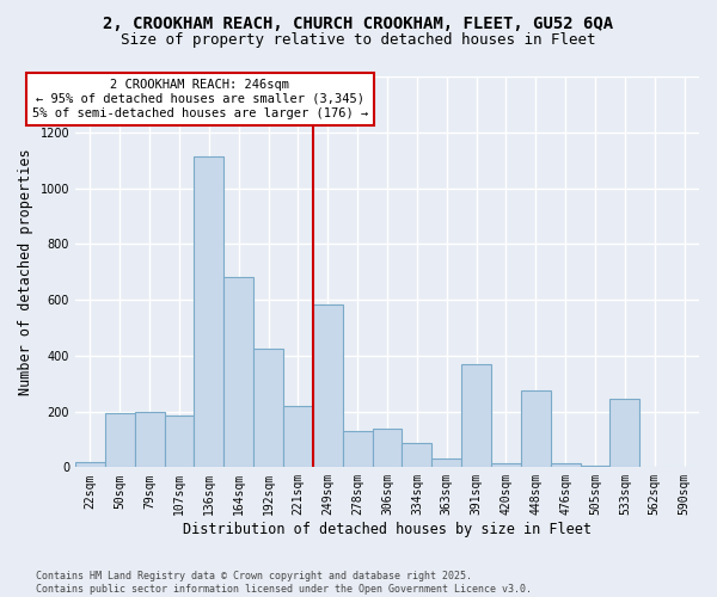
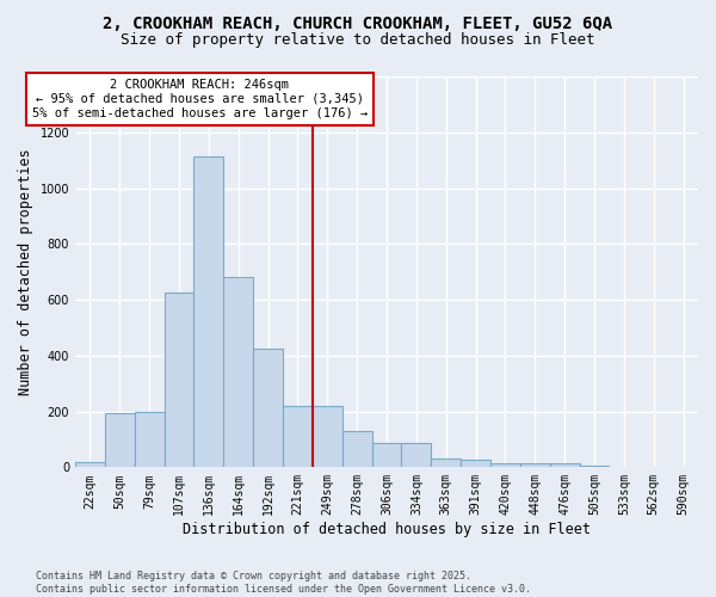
107sqm: 185 -> 625
249sqm: 585 -> 220
306sqm: 140 -> 85
391sqm: 370 -> 25
448sqm: 275 -> 15
533sqm: 245 -> 3
